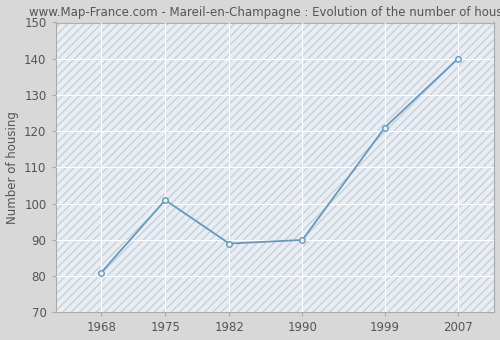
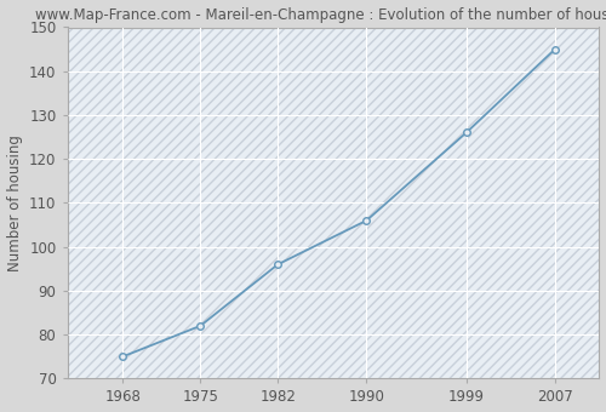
1968: 81 -> 75
1975: 101 -> 82
1982: 89 -> 96
1990: 90 -> 106
1999: 121 -> 126
2007: 140 -> 145
